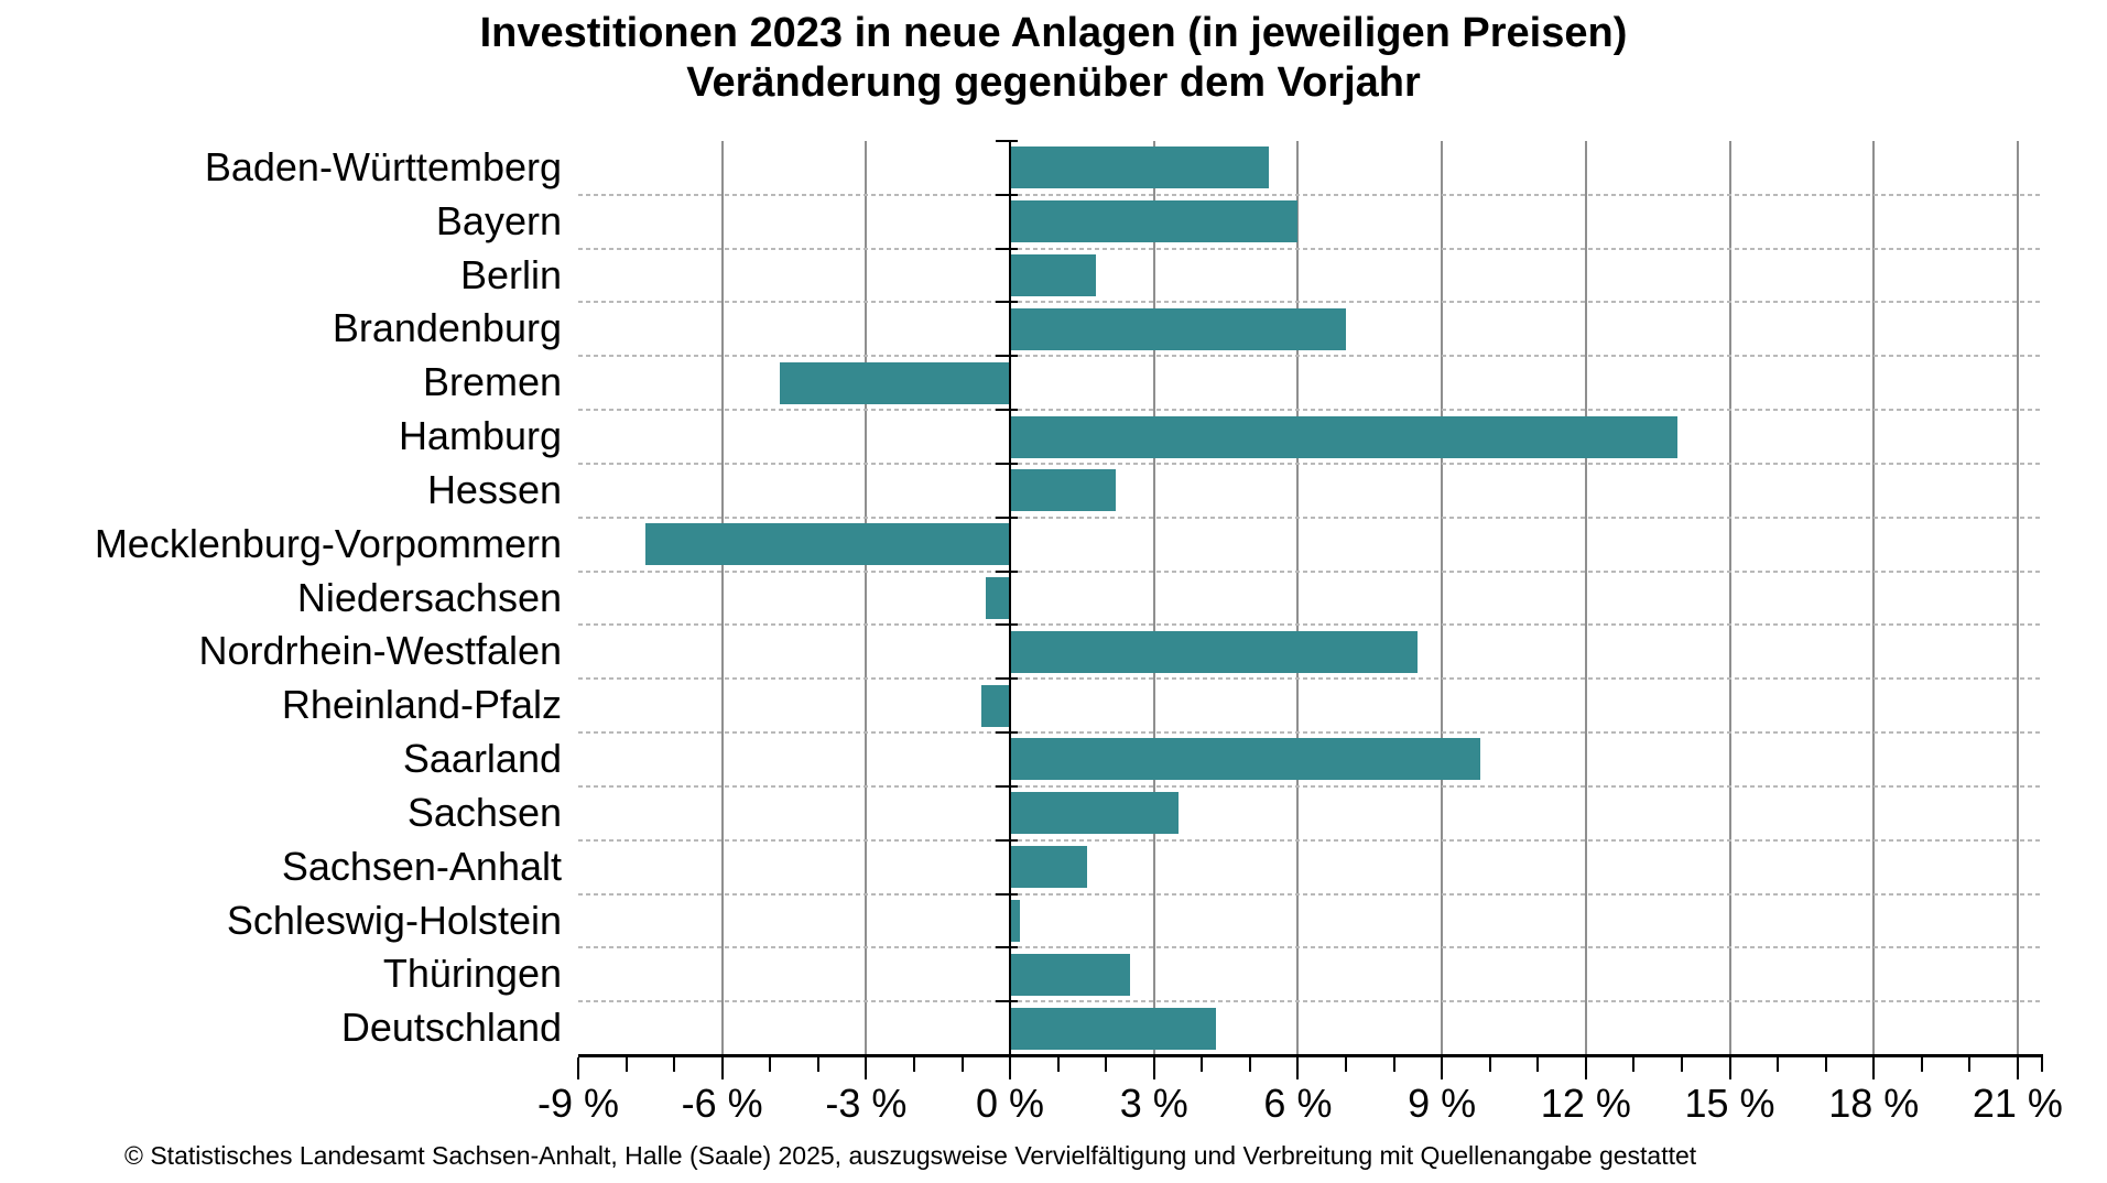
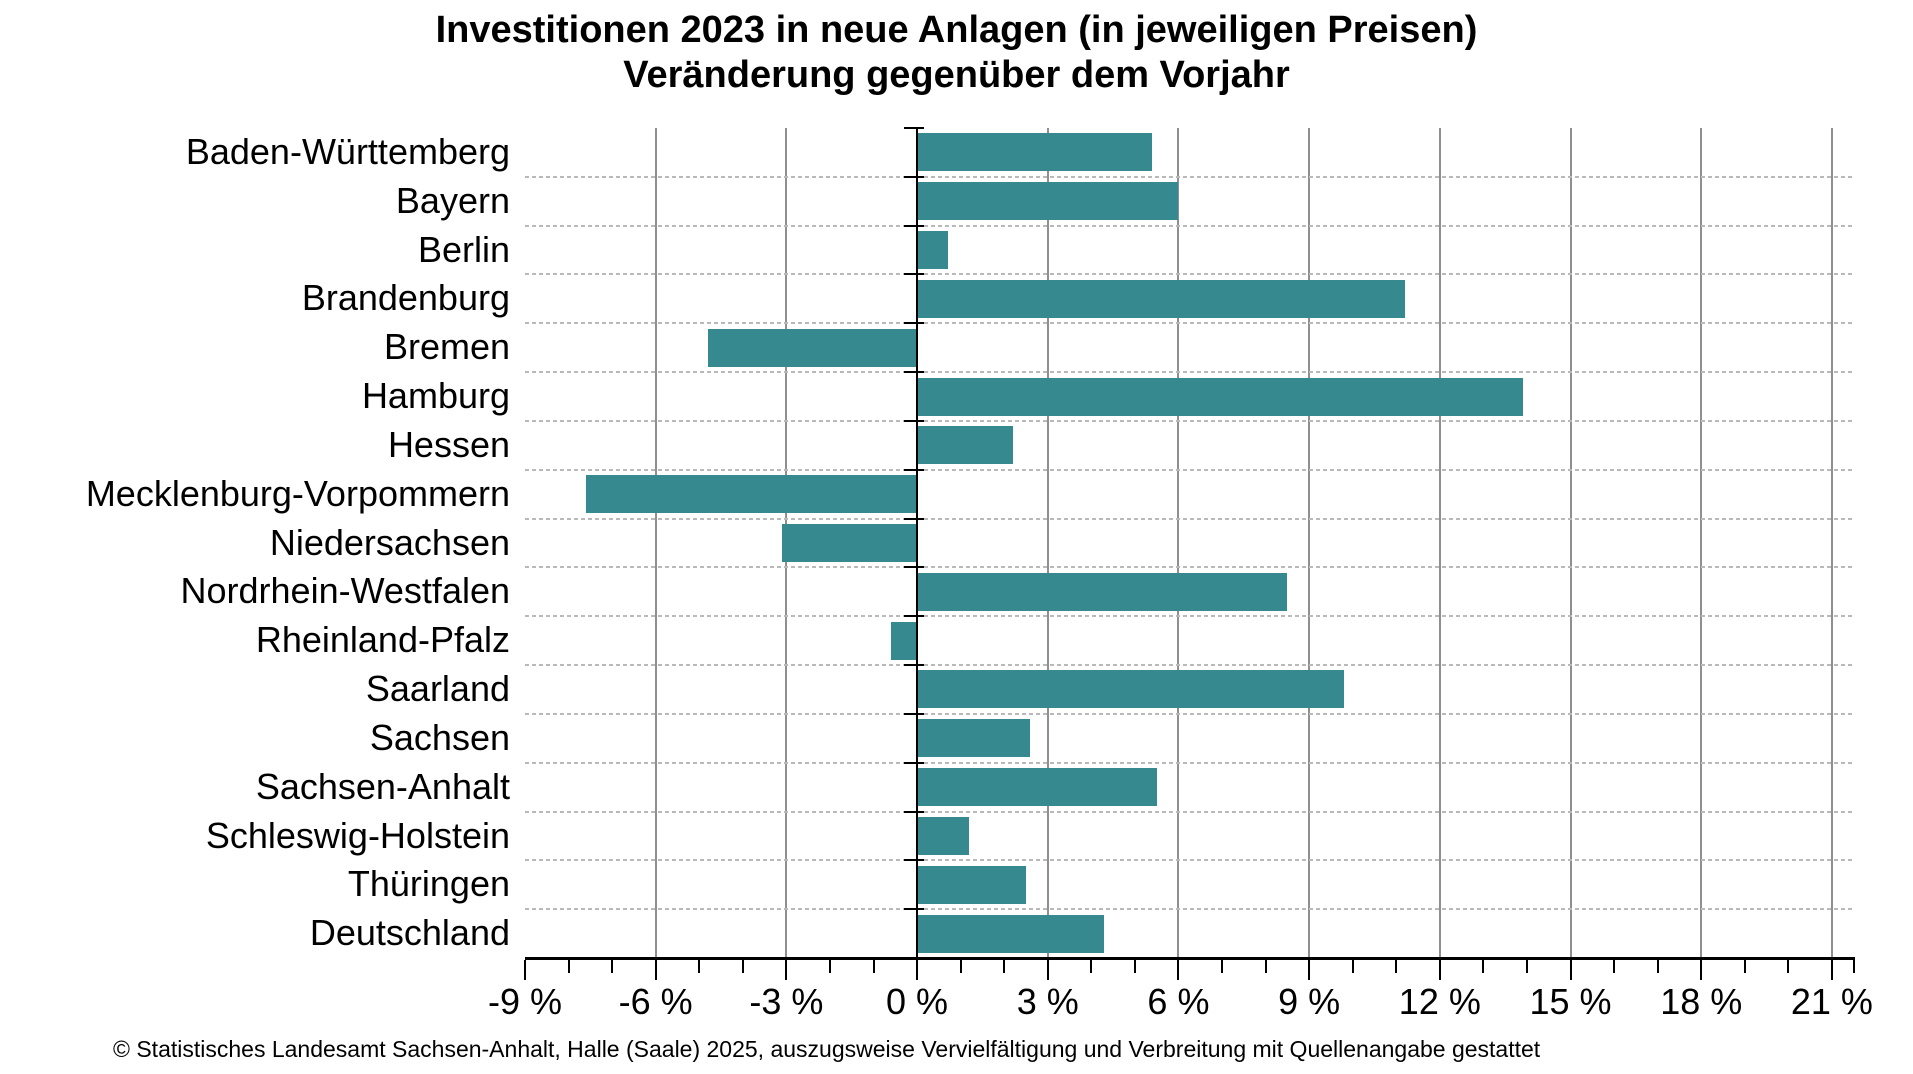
Berlin: 1.8% -> 0.7%
Brandenburg: 7.0% -> 11.2%
Niedersachsen: -0.5% -> -3.1%
Sachsen: 3.5% -> 2.6%
Sachsen-Anhalt: 1.6% -> 5.5%
Schleswig-Holstein: 0.2% -> 1.2%
